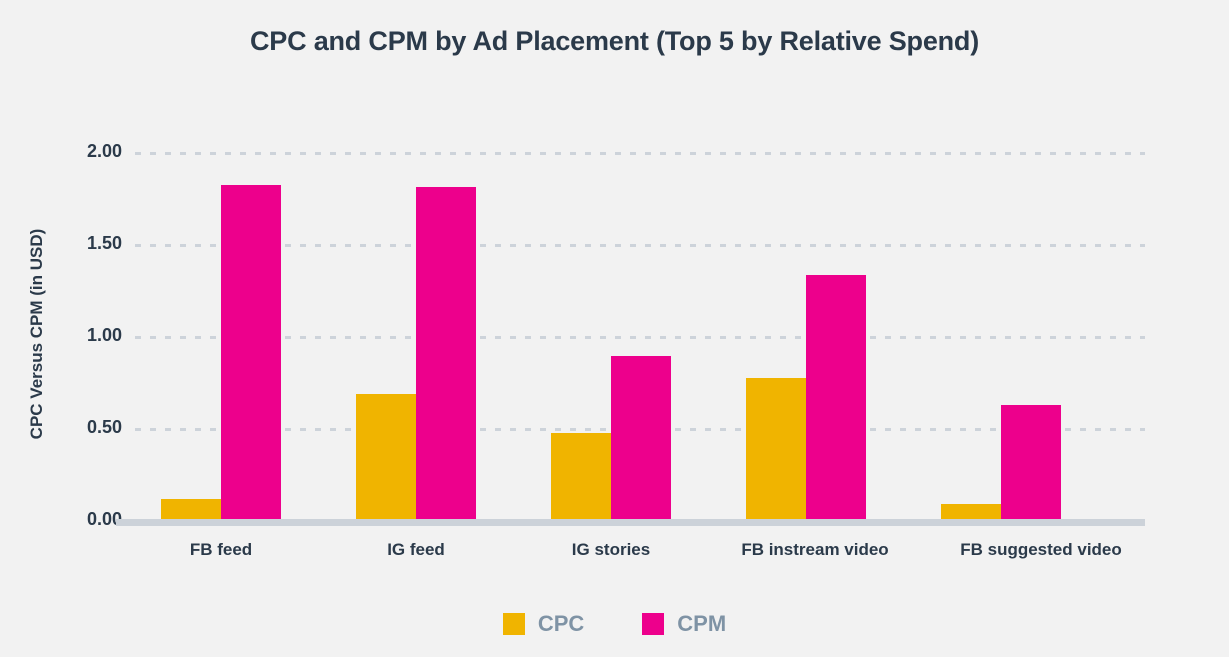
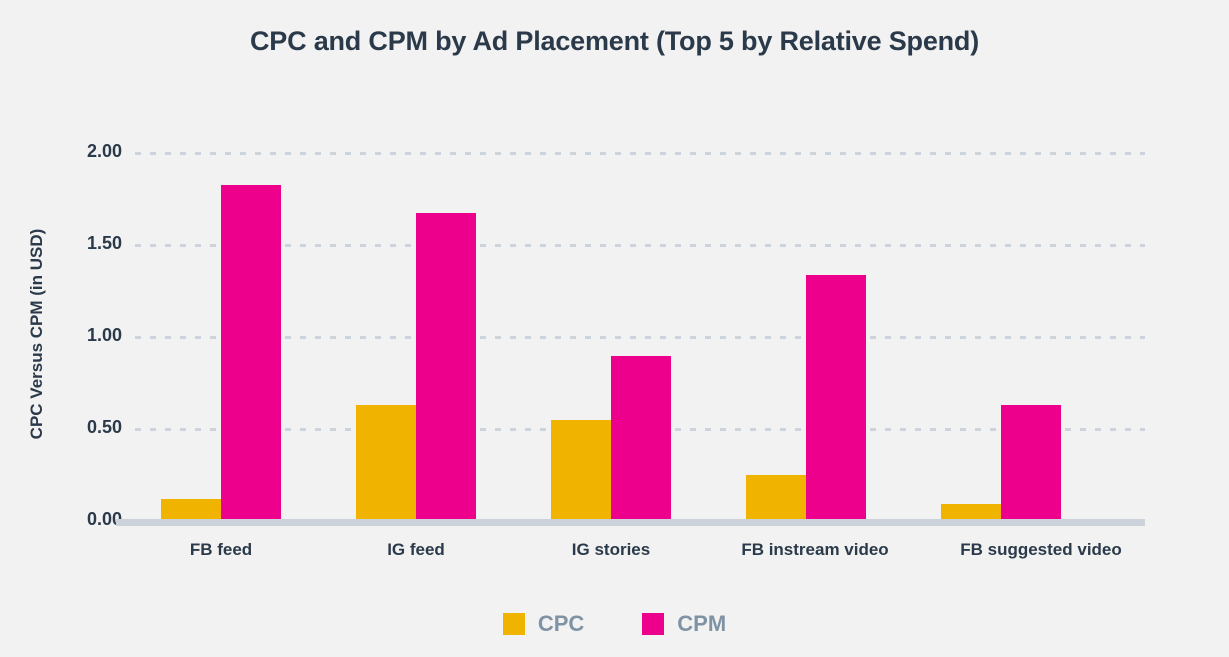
CPC/IG feed: 0.68 -> 0.62
CPM/IG feed: 1.81 -> 1.67
CPC/IG stories: 0.47 -> 0.54
CPC/FB instream video: 0.77 -> 0.24
